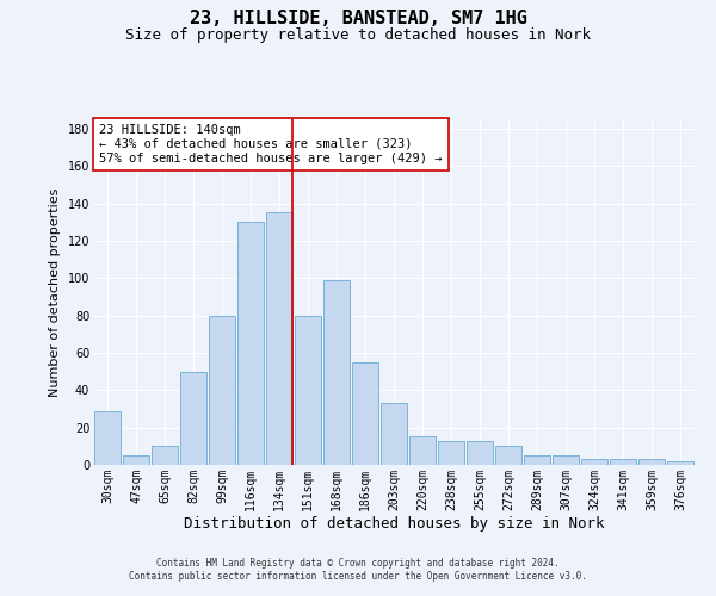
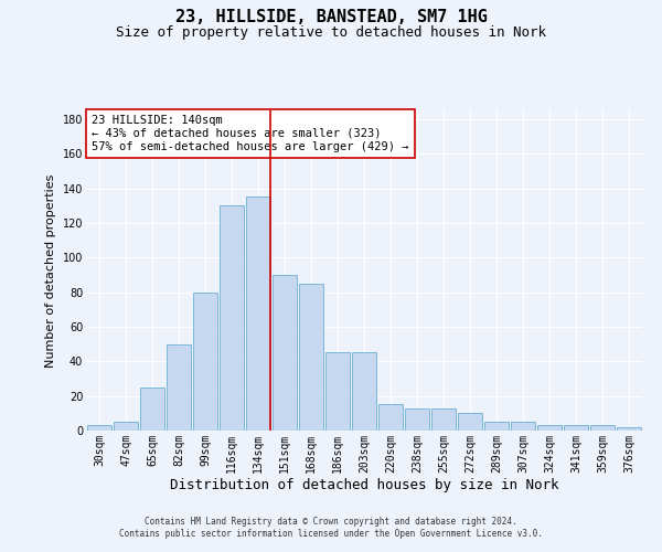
30sqm: 29 -> 3
65sqm: 10 -> 25
151sqm: 80 -> 90
168sqm: 99 -> 85
186sqm: 55 -> 45
203sqm: 33 -> 45
